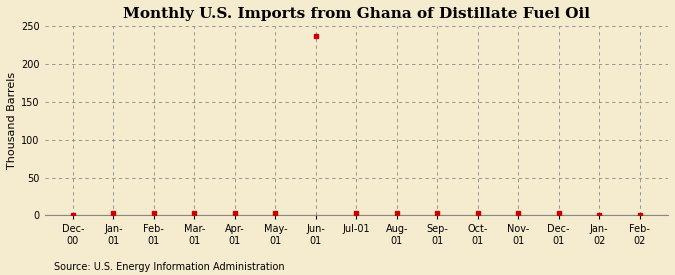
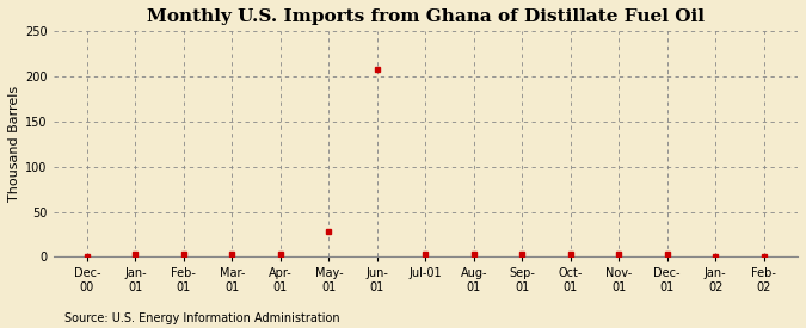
May- 01: 3 -> 28
Jun- 01: 237 -> 208
